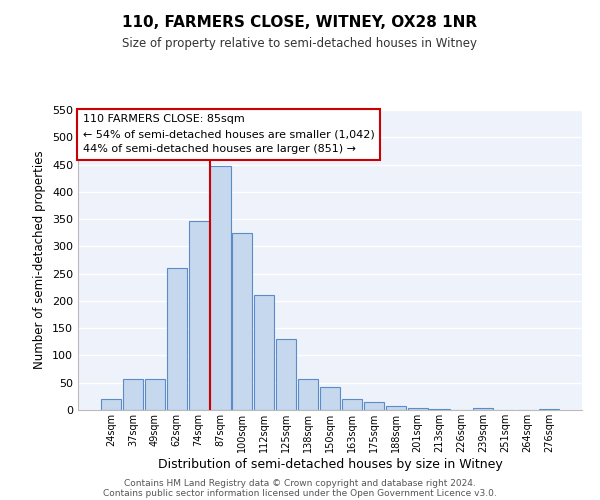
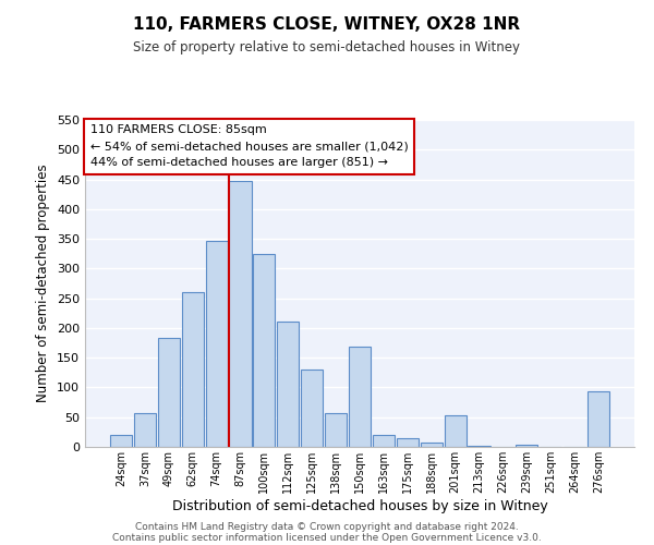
49sqm: 57 -> 184
150sqm: 42 -> 168
201sqm: 4 -> 54
276sqm: 2 -> 94
